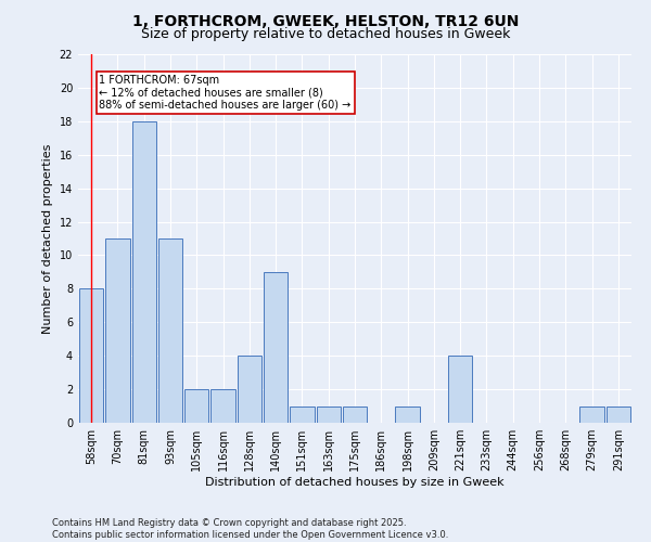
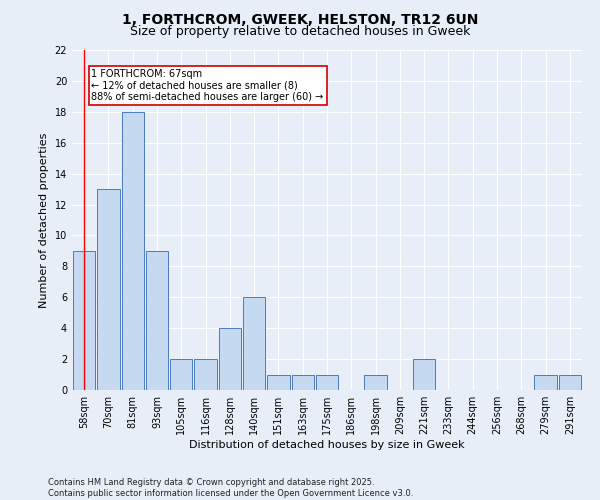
58sqm: 8 -> 9
70sqm: 11 -> 13
93sqm: 11 -> 9
140sqm: 9 -> 6
221sqm: 4 -> 2
